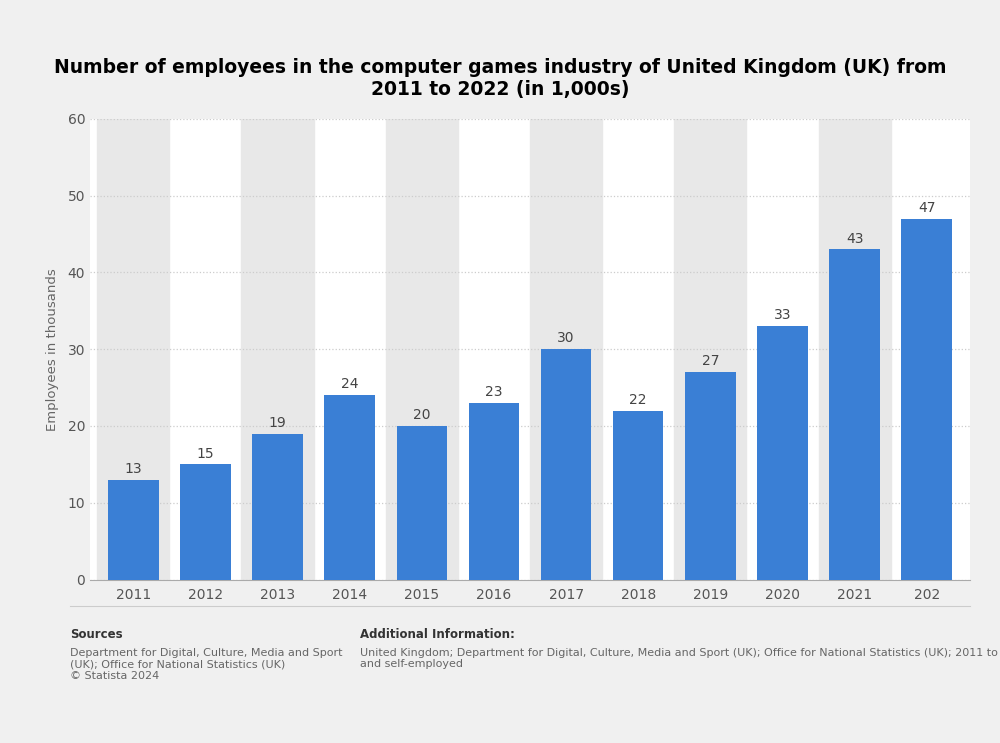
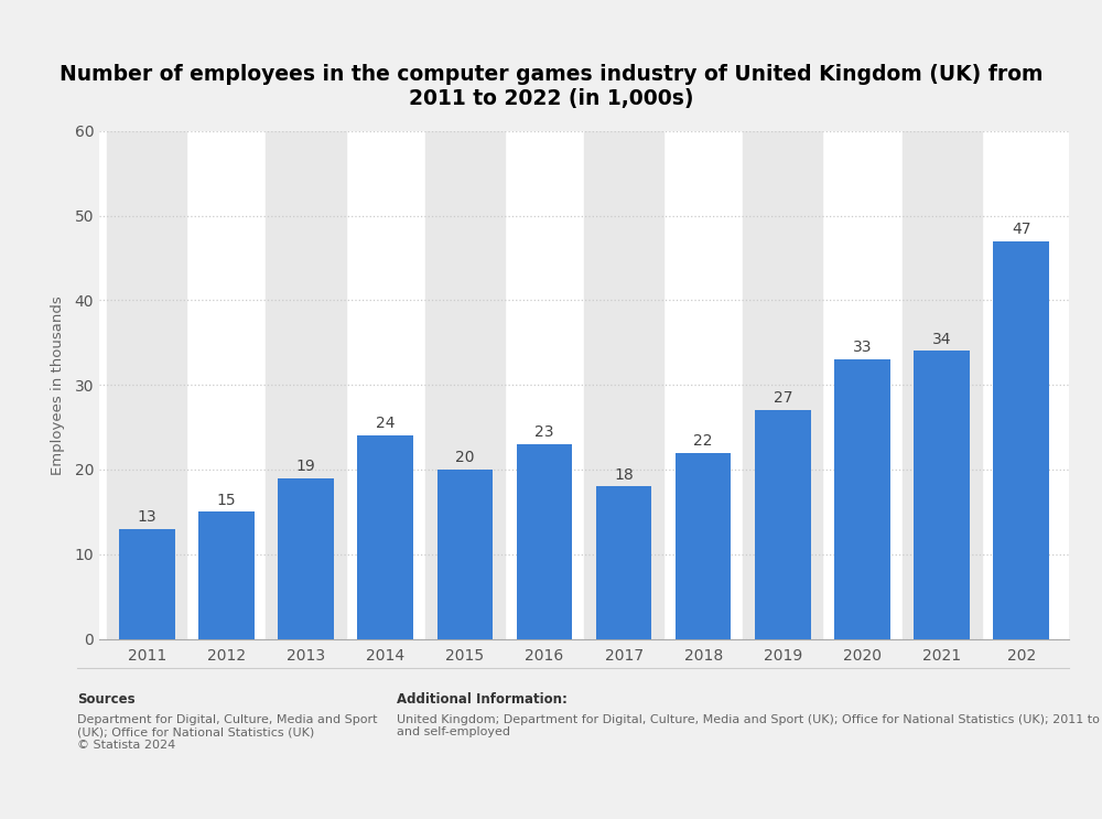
2017: 30 -> 18
2021: 43 -> 34
